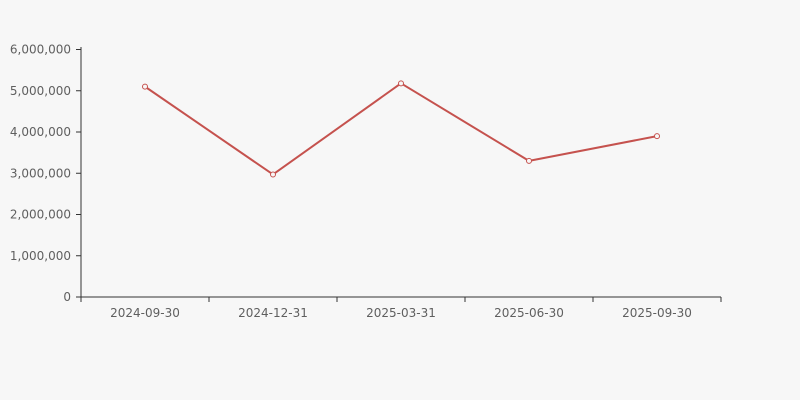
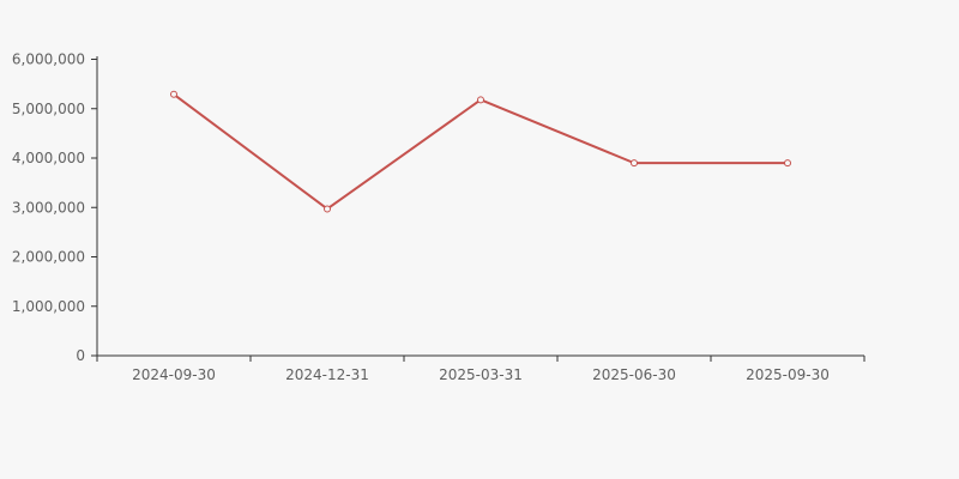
2024-09-30: 5100000 -> 5300000
2025-06-30: 3300000 -> 3900000
